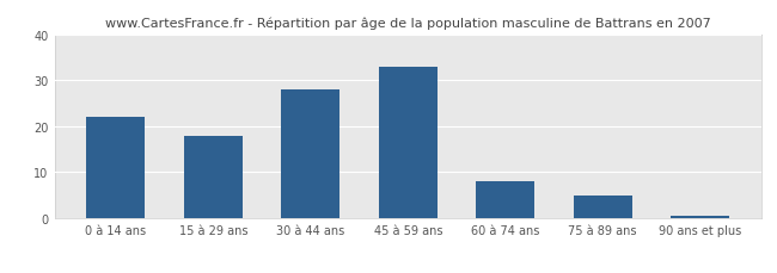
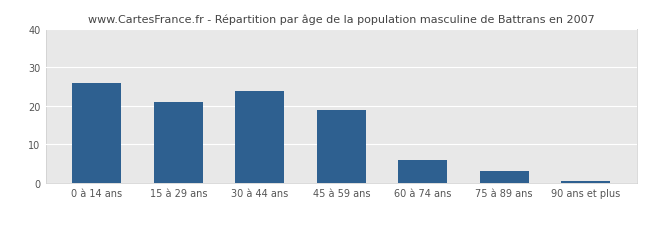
0 à 14 ans: 22.0 -> 26.0
15 à 29 ans: 18.0 -> 21.0
30 à 44 ans: 28.0 -> 24.0
45 à 59 ans: 33.0 -> 19.0
60 à 74 ans: 8.0 -> 6.0
75 à 89 ans: 5.0 -> 3.0
